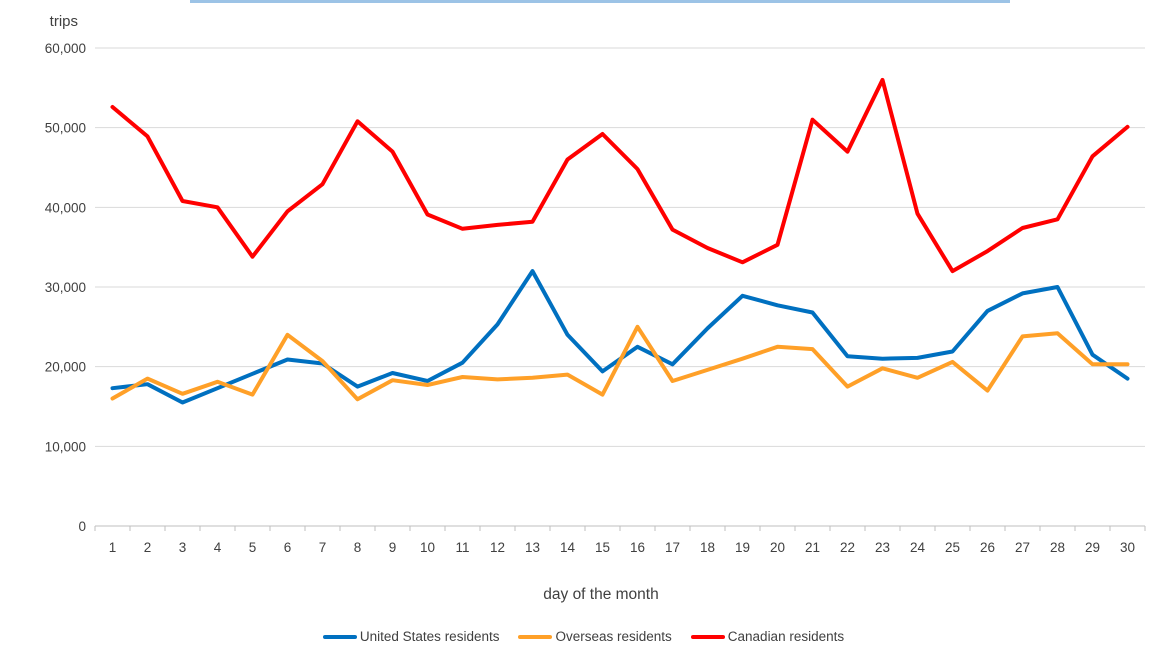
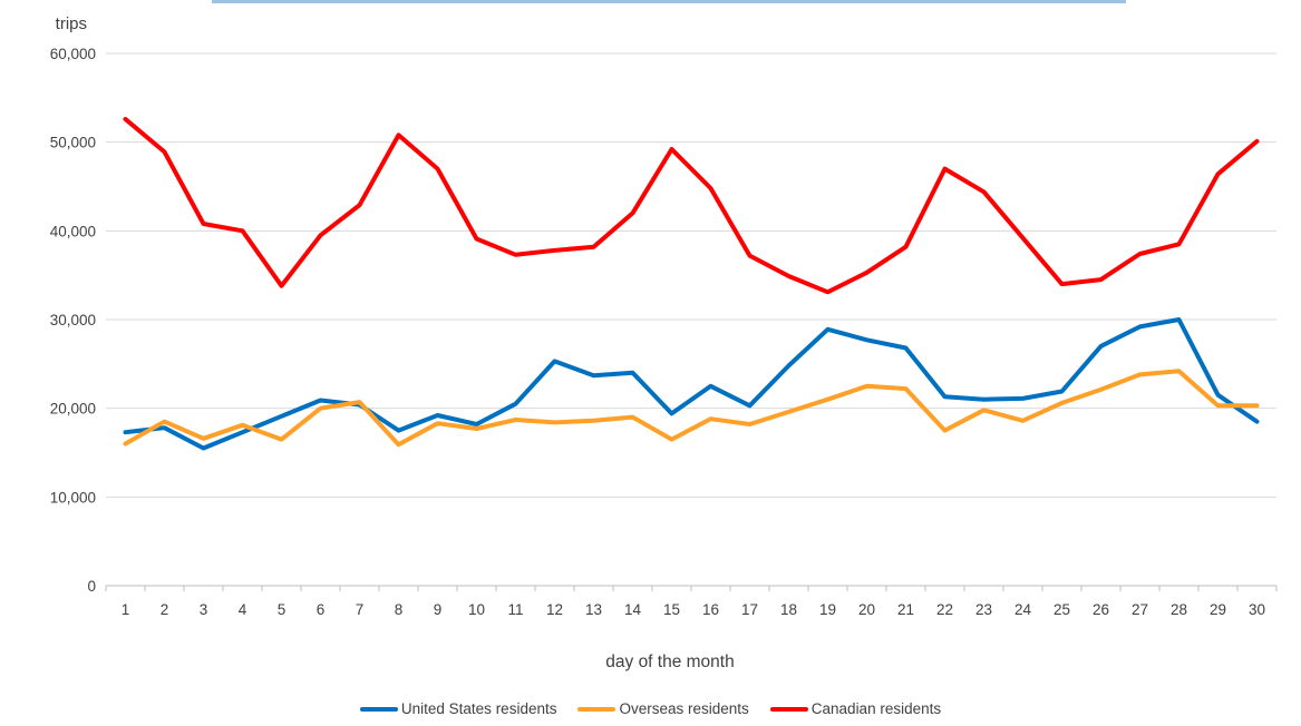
Overseas residents/6: 24000 -> 20000
United States residents/13: 32000 -> 24000
Canadian residents/14: 46000 -> 42000
Overseas residents/16: 25000 -> 19000
Canadian residents/21: 51000 -> 38000
Canadian residents/23: 56000 -> 44000
Canadian residents/25: 32000 -> 34000
Overseas residents/26: 17000 -> 22000
